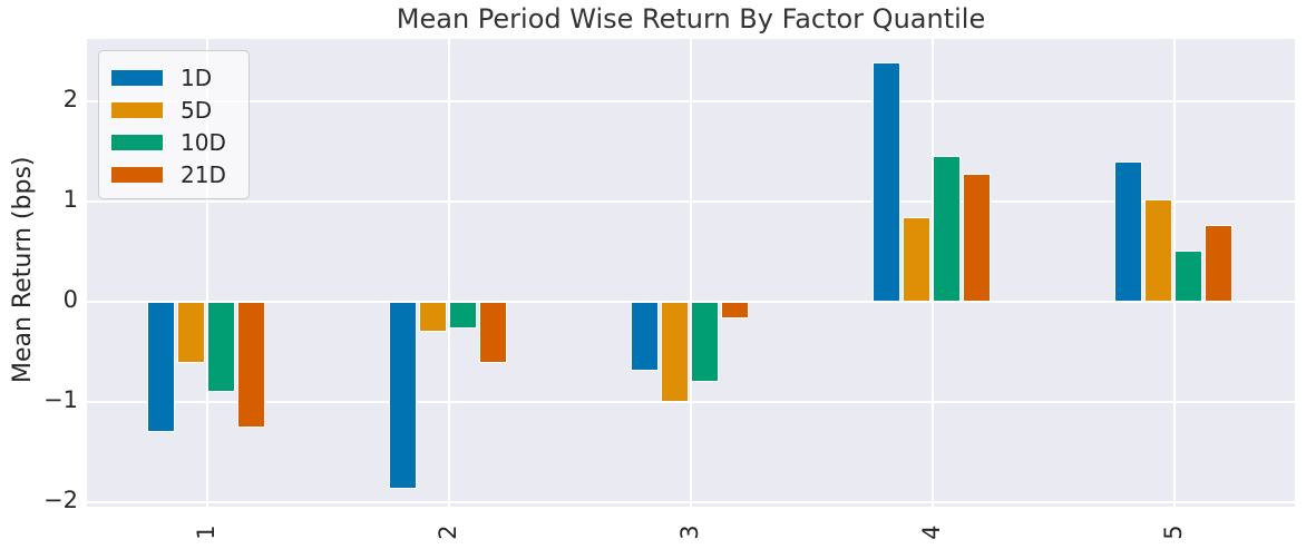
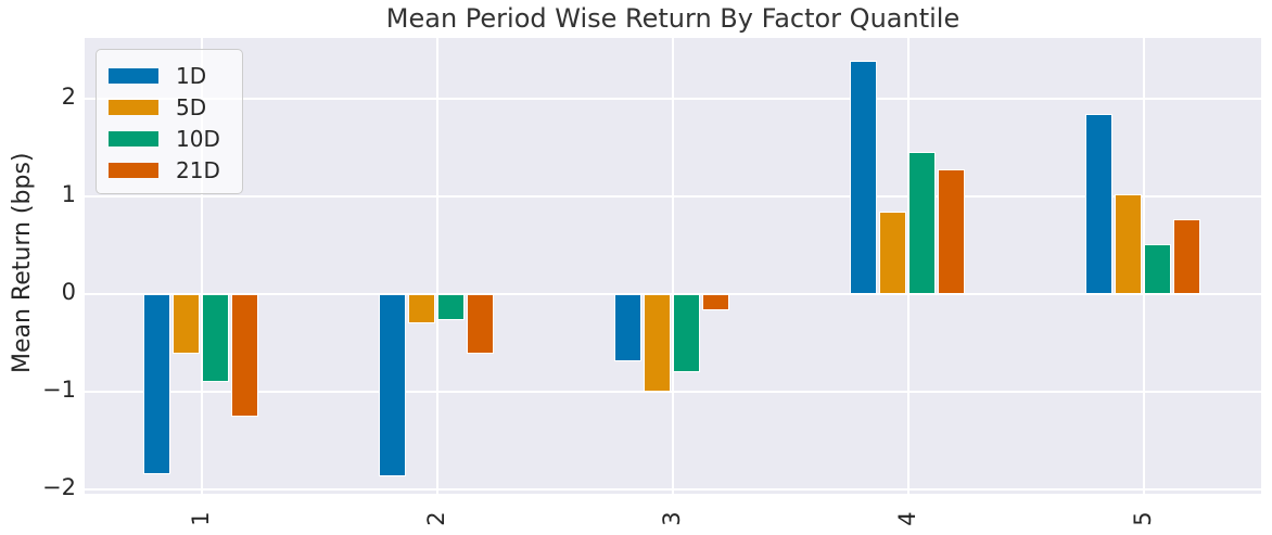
1D/1: -1.3 -> -1.8
1D/5: 1.4 -> 1.8
